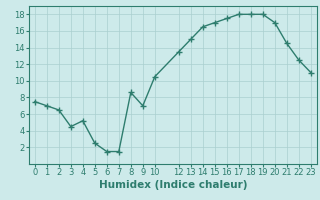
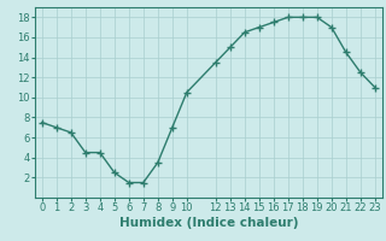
4: 5.2 -> 4.5
8: 8.6 -> 3.5
